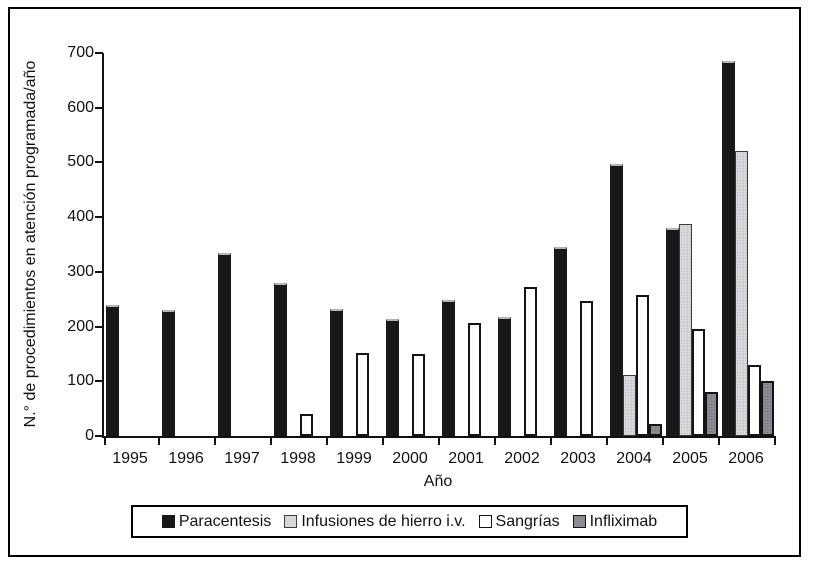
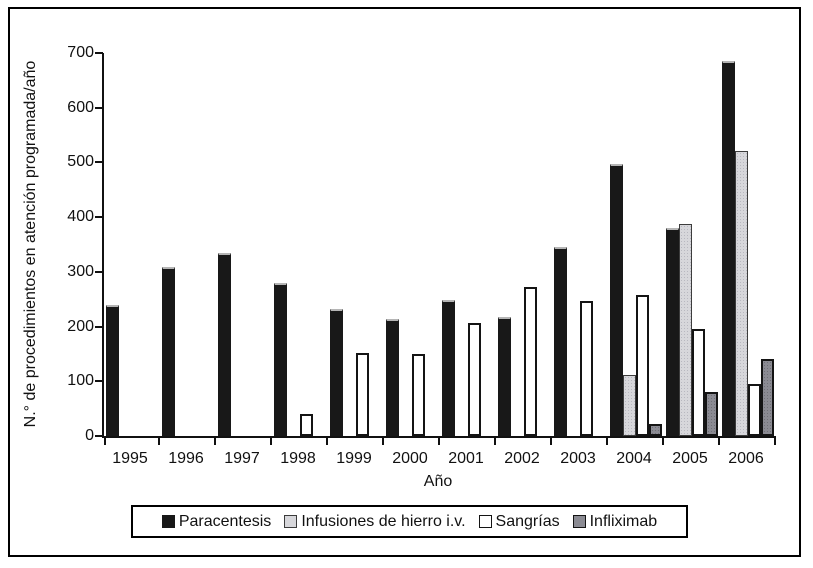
Paracentesis/1996: 230 -> 310
Sangrías/2006: 130 -> 100
Infliximab/2006: 100 -> 140
